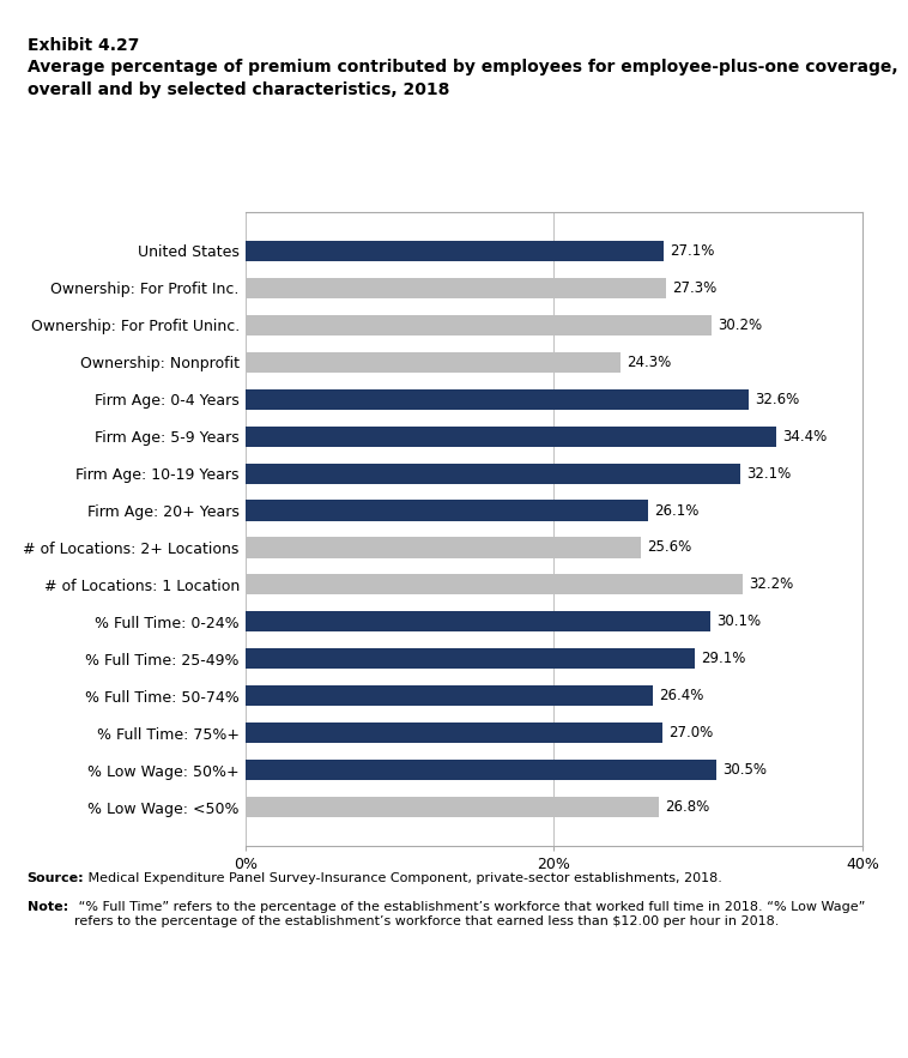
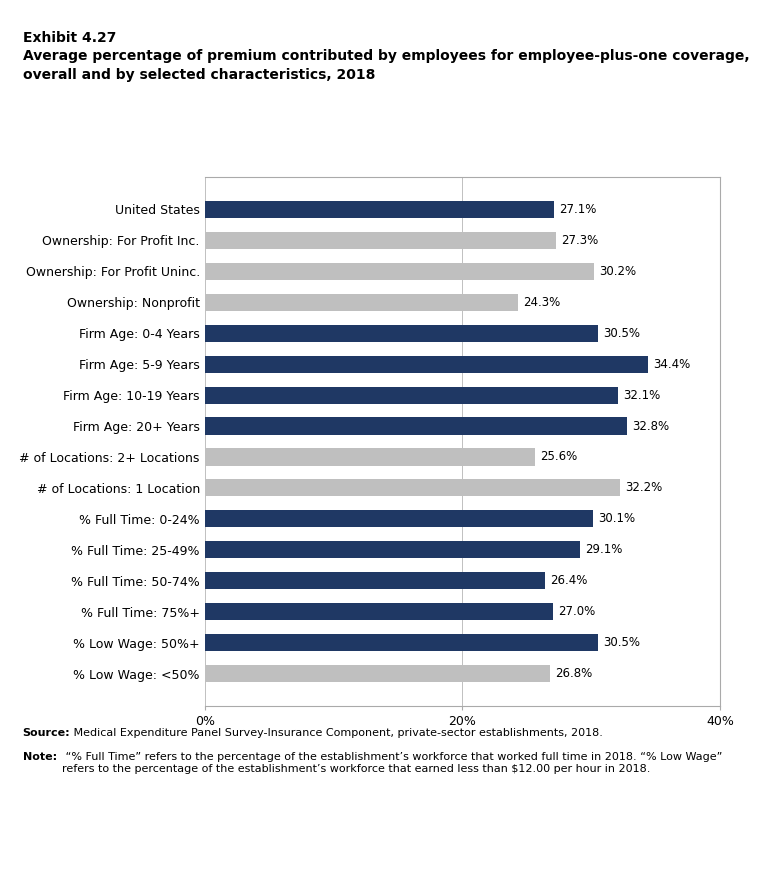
Firm Age: 0-4 Years: 32.6% -> 30.5%
Firm Age: 20+ Years: 26.1% -> 32.8%
